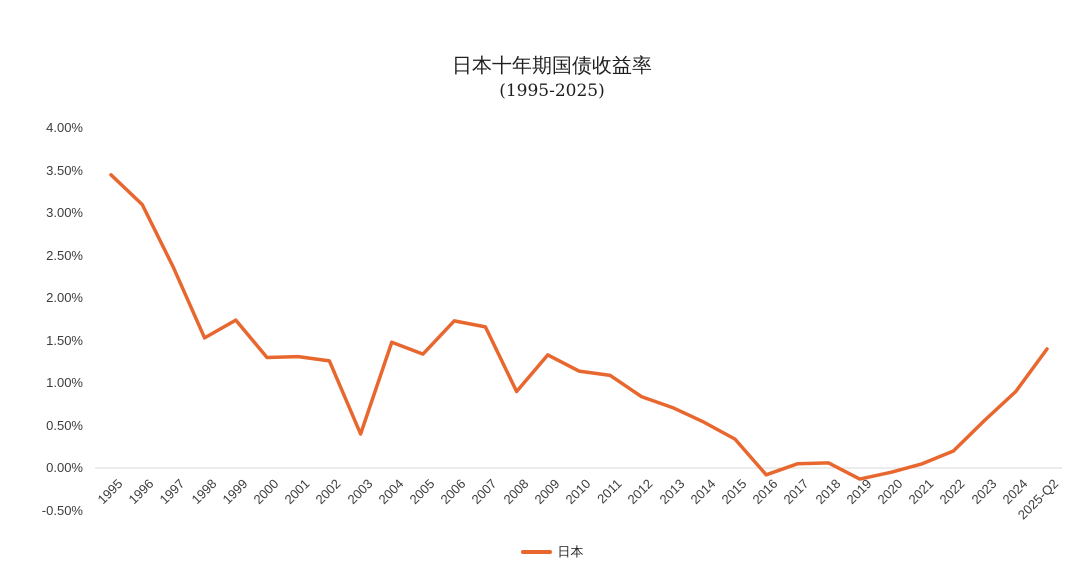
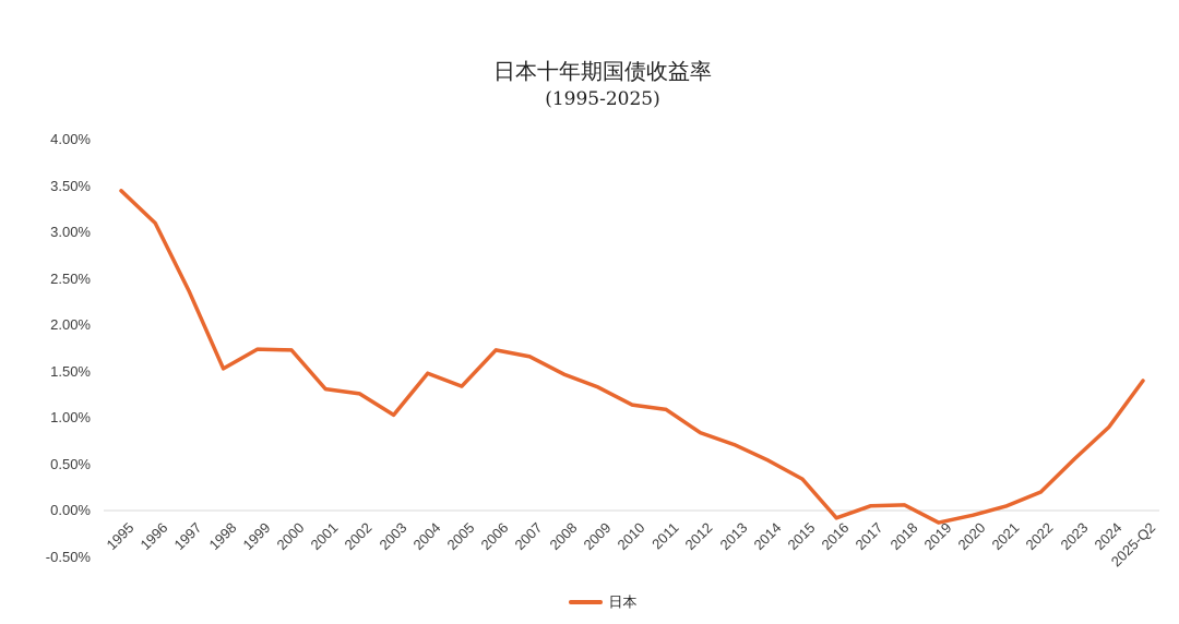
2000: 1.3% -> 1.7%
2003: 0.4% -> 1.0%
2008: 0.9% -> 1.5%
